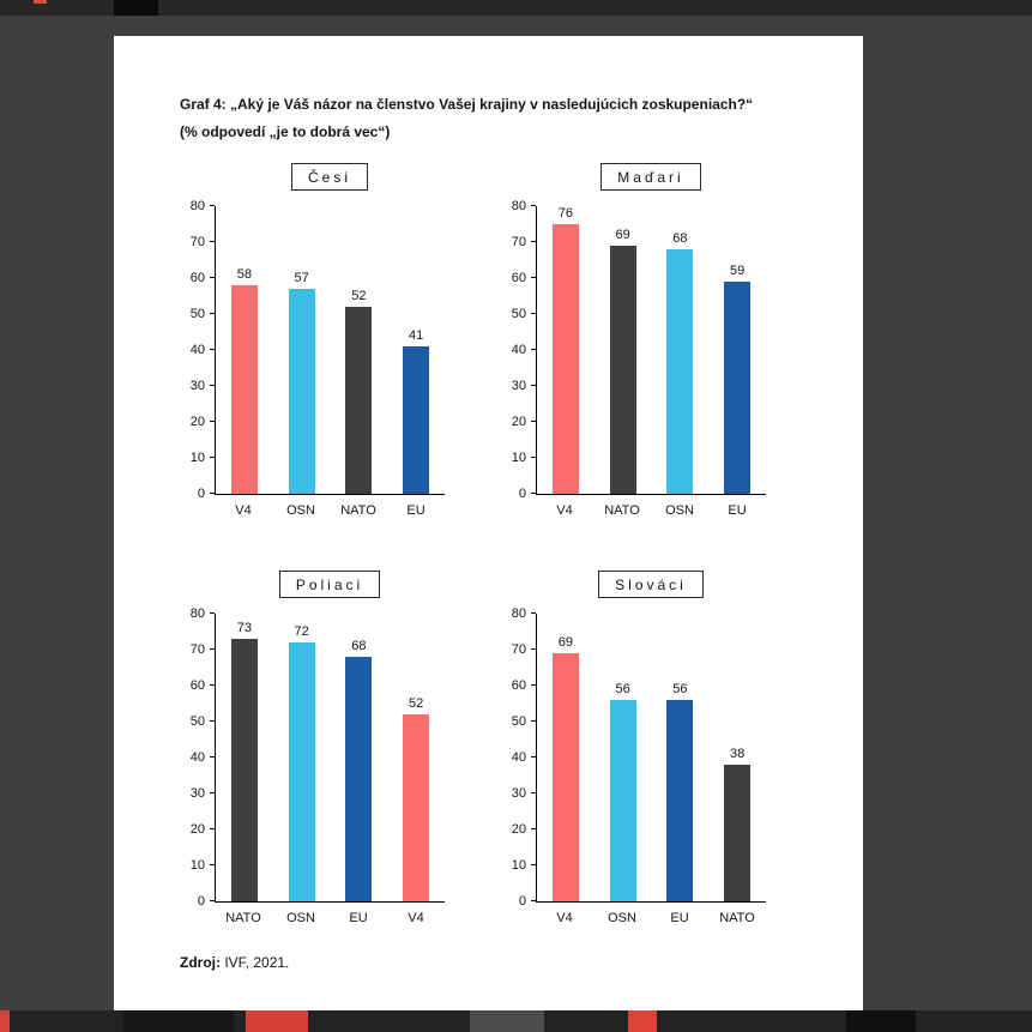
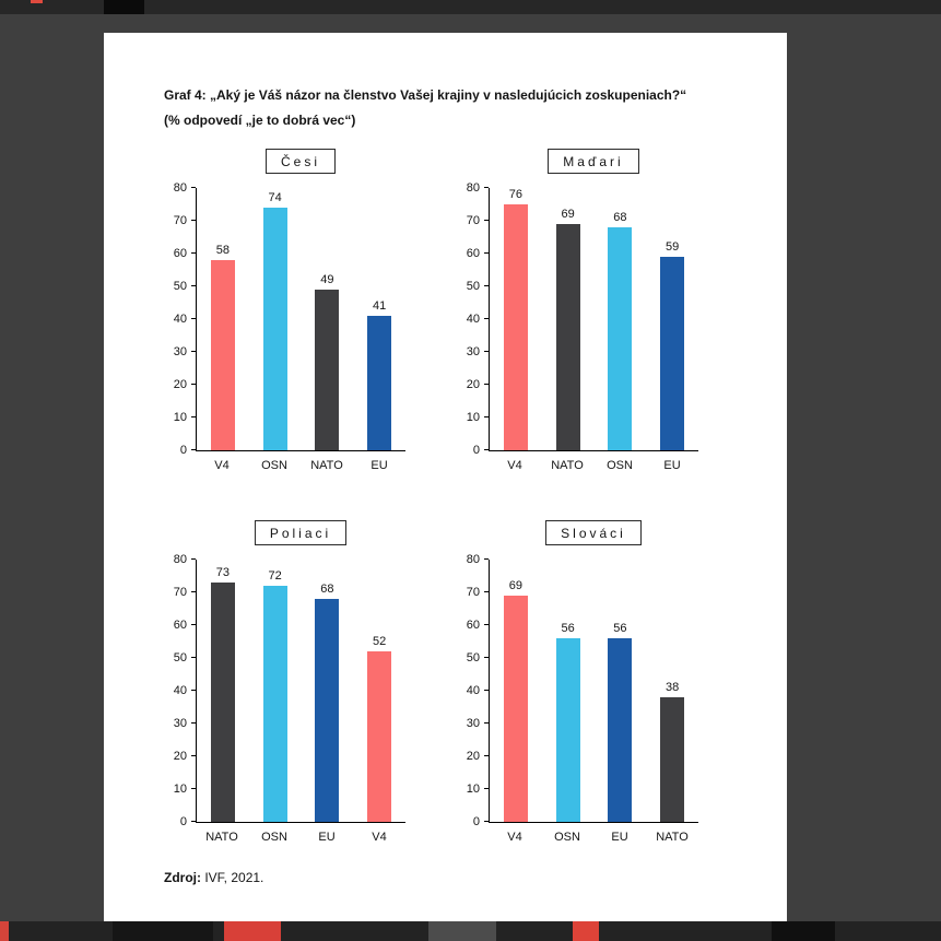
Česi/OSN: 57 -> 74
Česi/NATO: 52 -> 49
